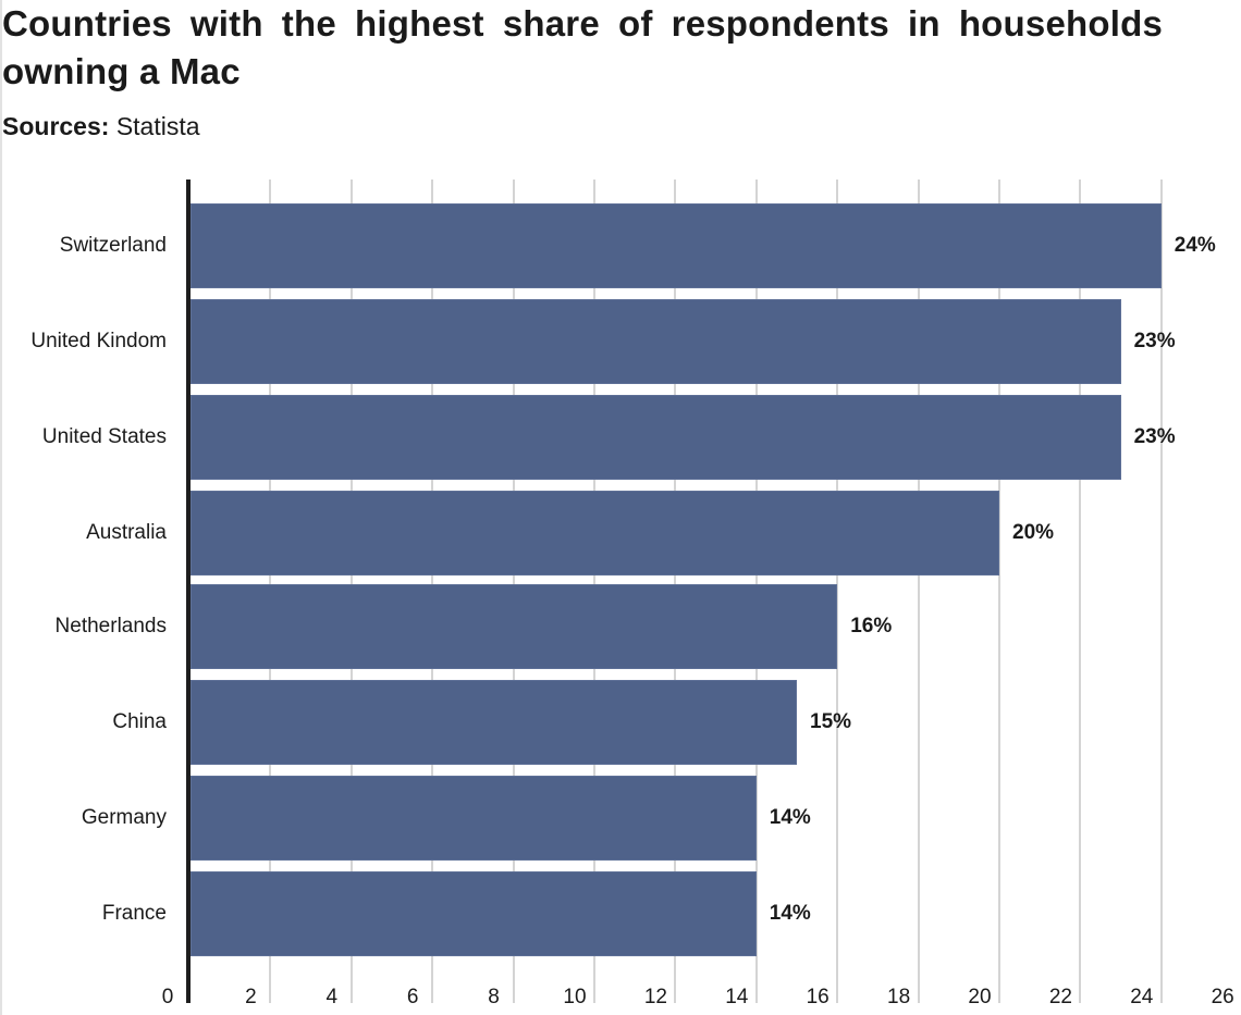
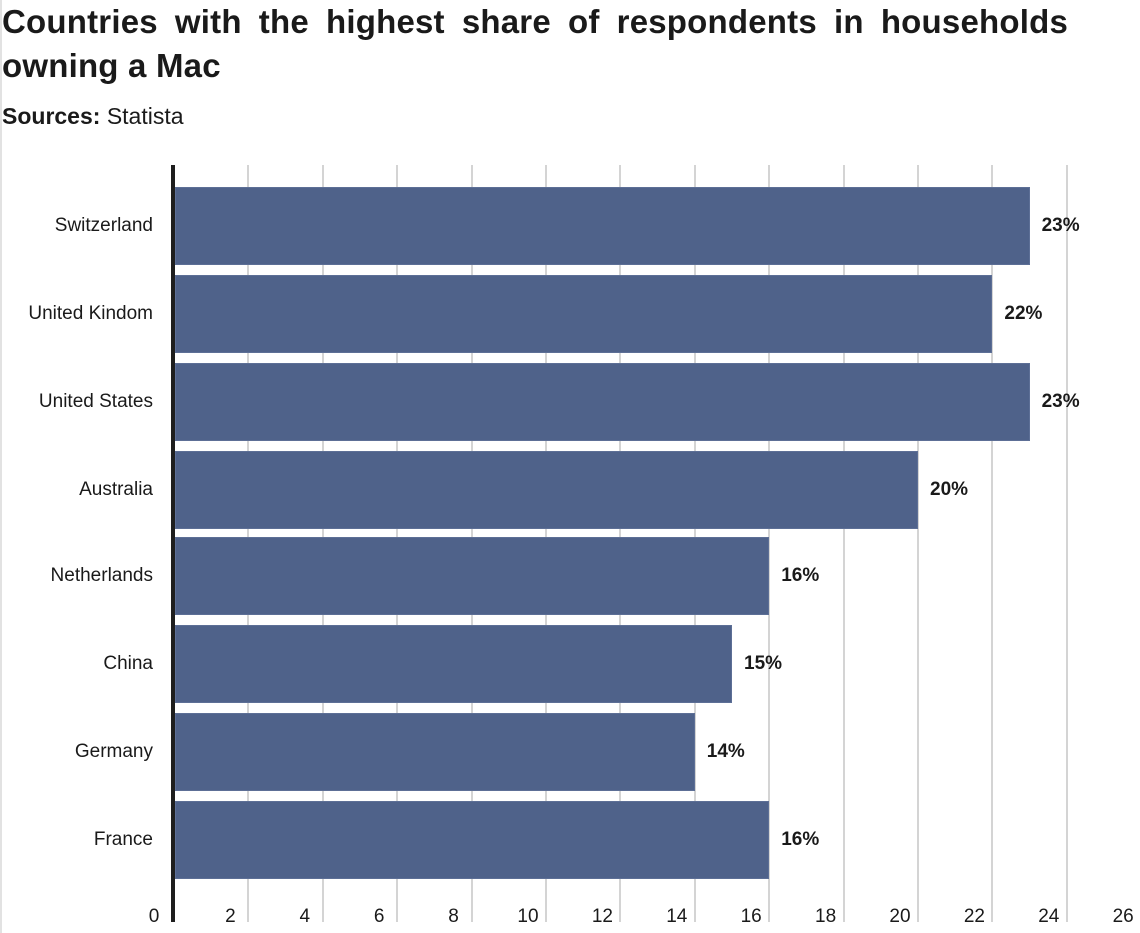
Switzerland: 24% -> 23%
United Kindom: 23% -> 22%
France: 14% -> 16%
